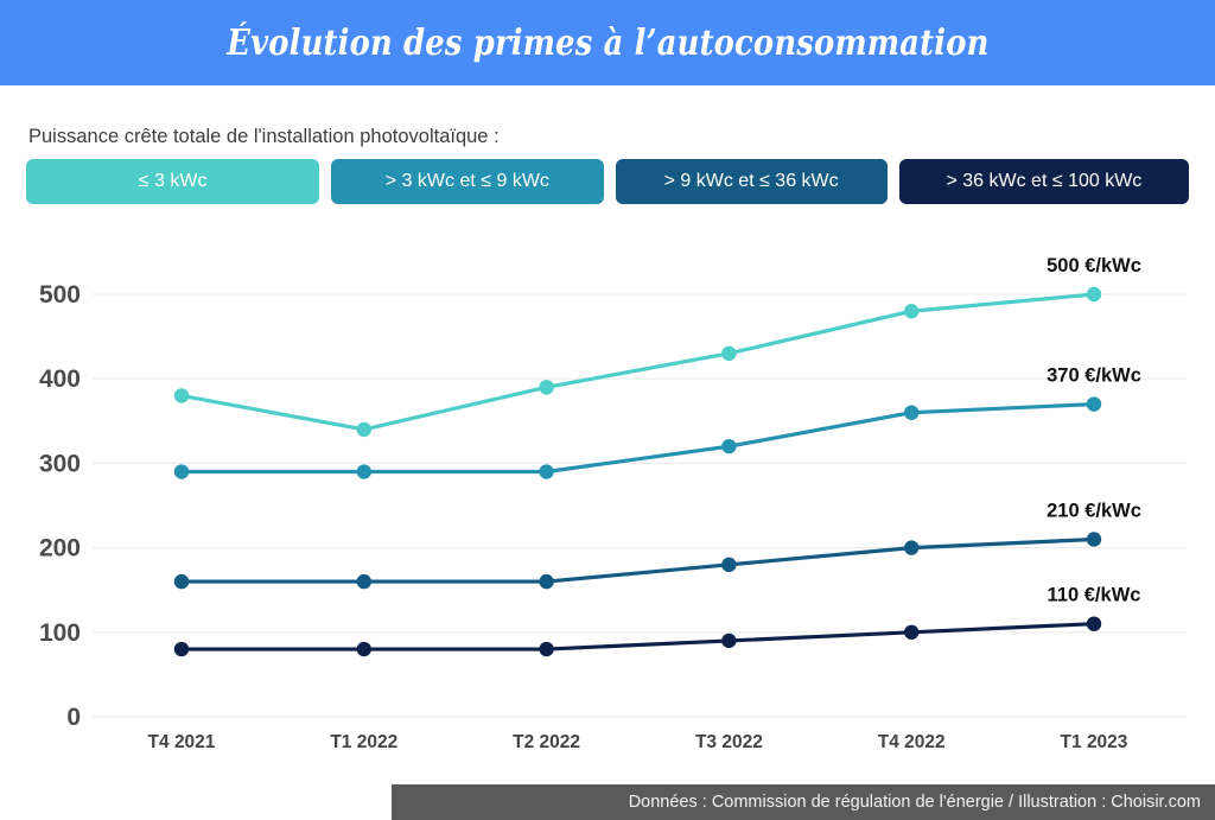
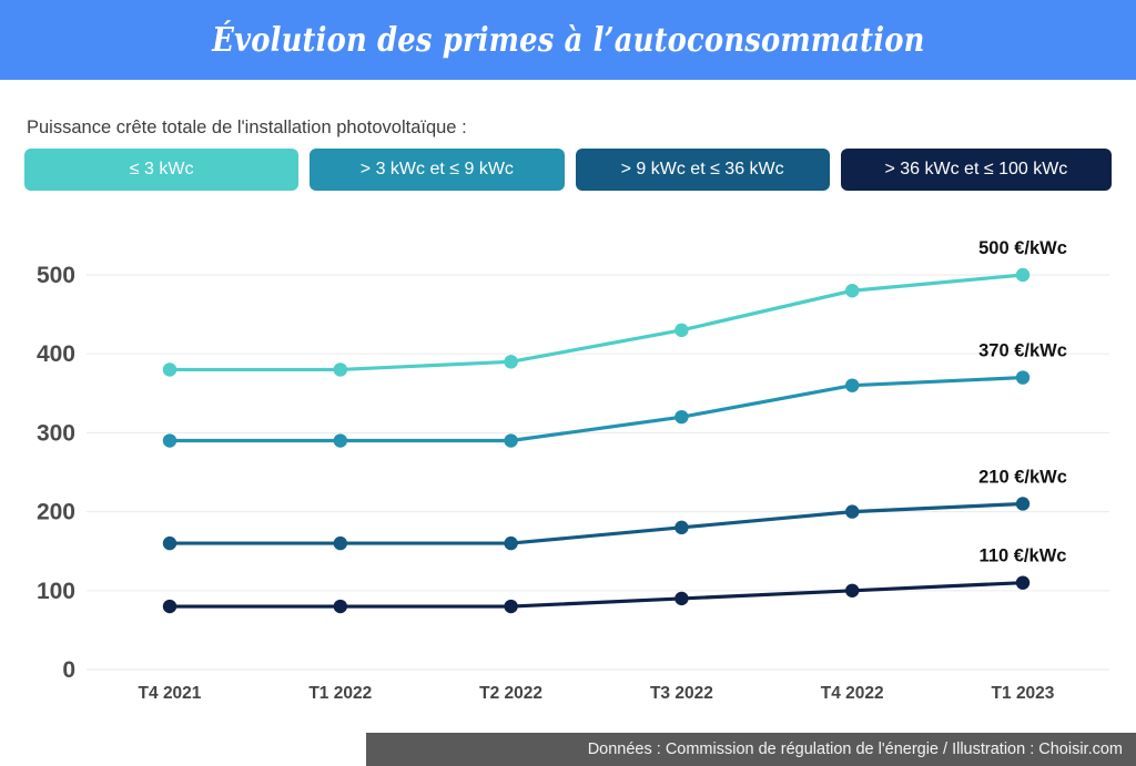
≤ 3 kWc/T1 2022: 340 -> 380
